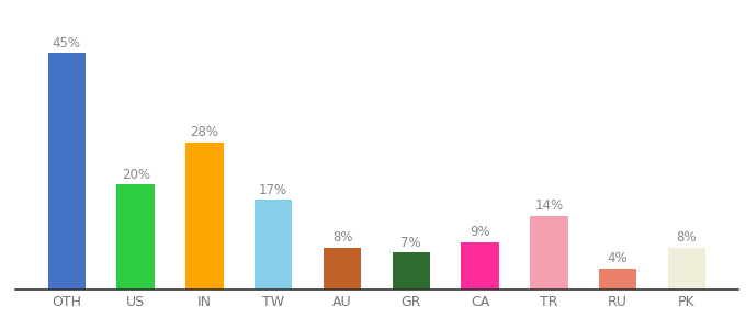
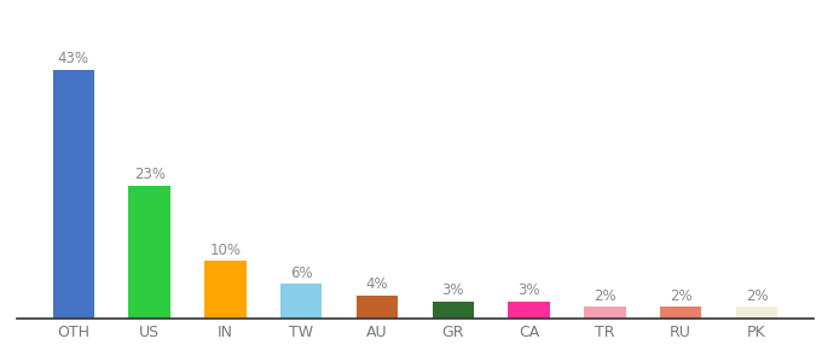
OTH: 45% -> 43%
US: 20% -> 23%
IN: 28% -> 10%
TW: 17% -> 6%
AU: 8% -> 4%
GR: 7% -> 3%
CA: 9% -> 3%
TR: 14% -> 2%
RU: 4% -> 2%
PK: 8% -> 2%
